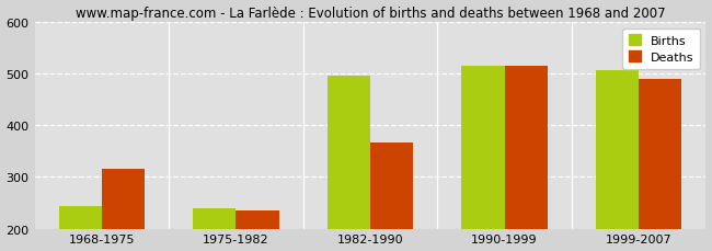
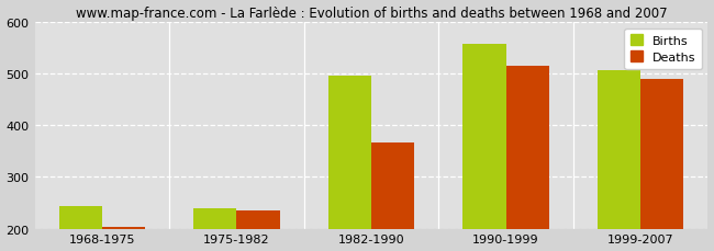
Deaths/1968-1975: 315 -> 203
Births/1990-1999: 515 -> 557
